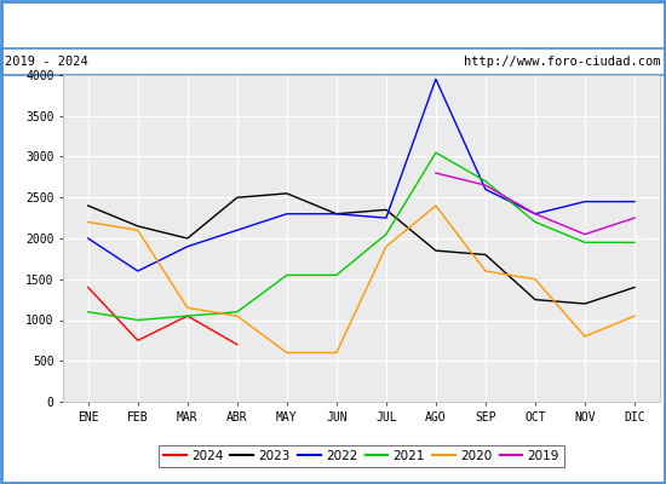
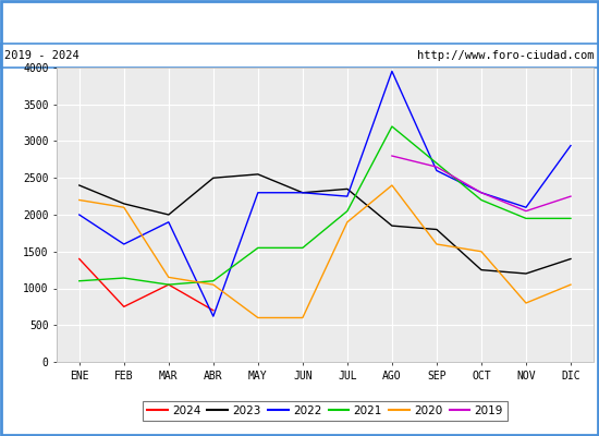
2021/FEB: 1000 -> 1140
2022/ABR: 2100 -> 620
2021/AGO: 3050 -> 3200
2022/NOV: 2450 -> 2100
2022/DIC: 2450 -> 2940
